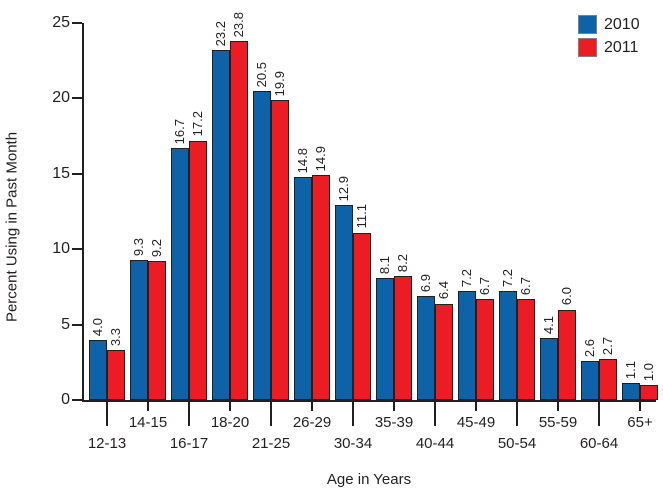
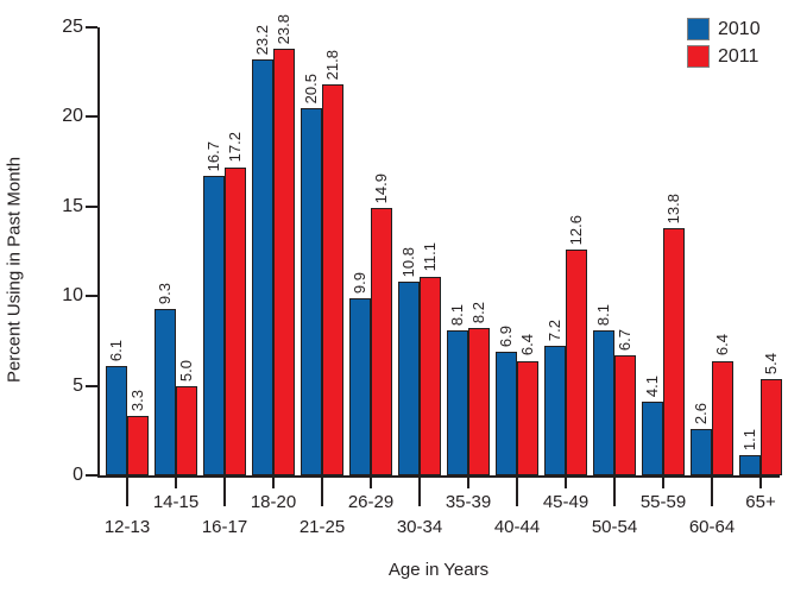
2010/12-13: 4.0 -> 6.1
2011/14-15: 9.2 -> 5.0
2011/21-25: 19.9 -> 21.8
2010/26-29: 14.8 -> 9.9
2010/30-34: 12.9 -> 10.8
2011/45-49: 6.7 -> 12.6
2010/50-54: 7.2 -> 8.1
2011/55-59: 6.0 -> 13.8
2011/60-64: 2.7 -> 6.4
2011/65+: 1.0 -> 5.4
